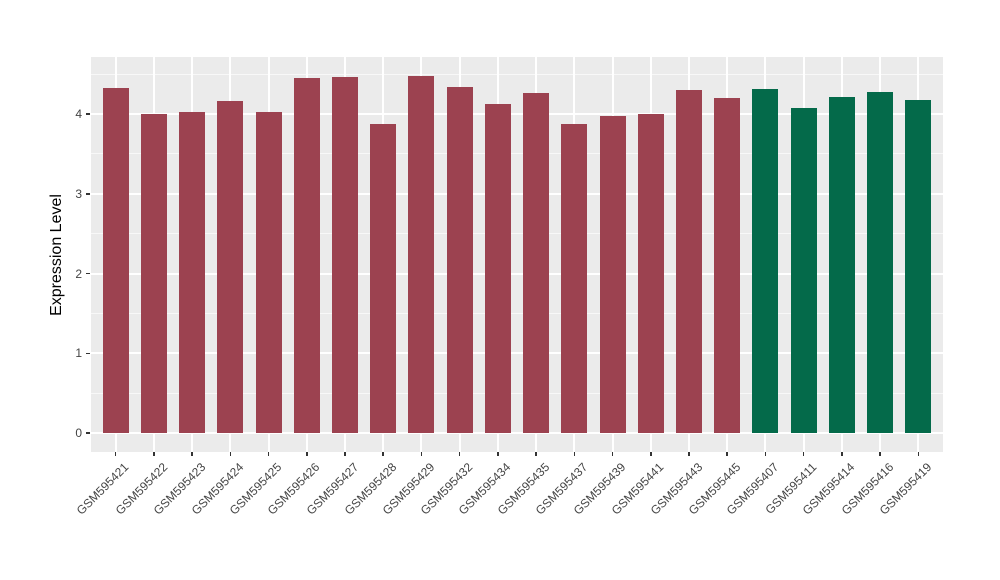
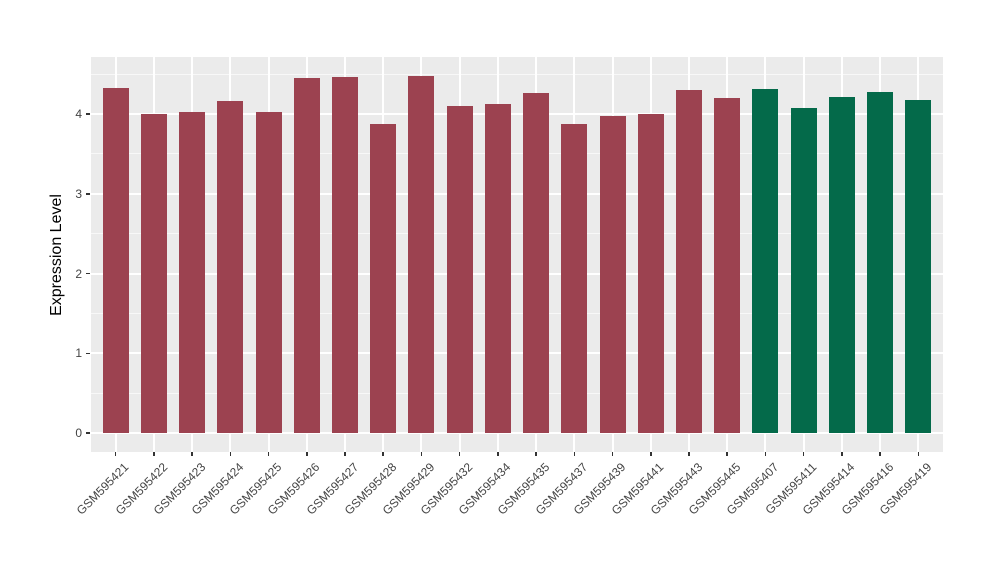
GSM595432: 4.3 -> 4.1
